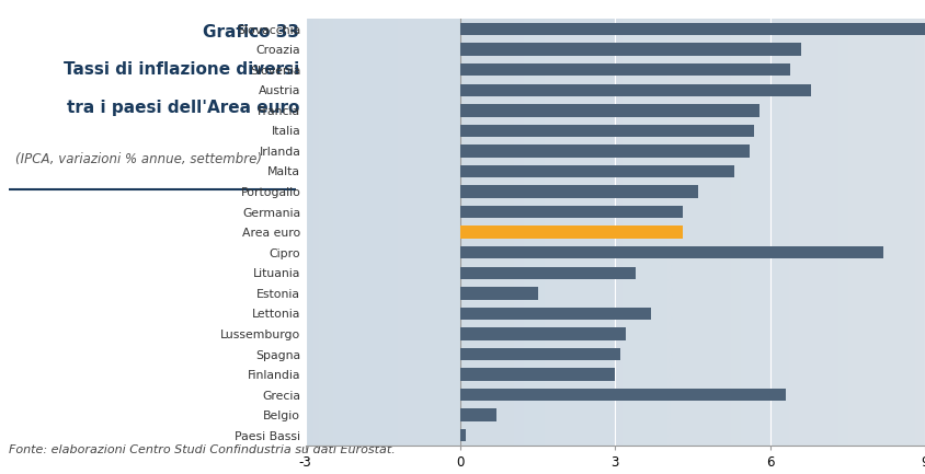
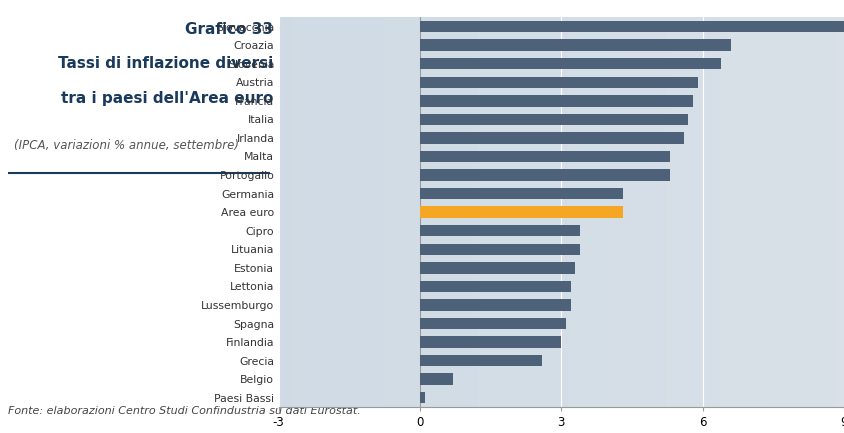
Austria: 6.8 -> 5.9
Portogallo: 4.6 -> 5.3
Cipro: 8.2 -> 3.4
Estonia: 1.5 -> 3.3
Lettonia: 3.7 -> 3.2
Grecia: 6.3 -> 2.6
